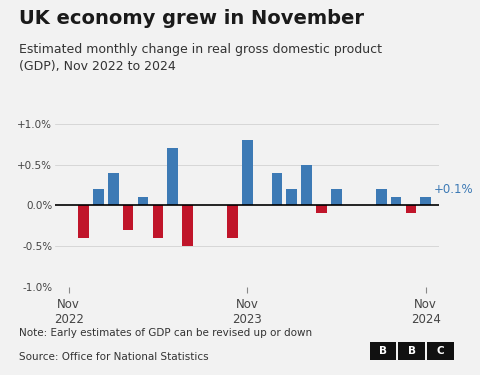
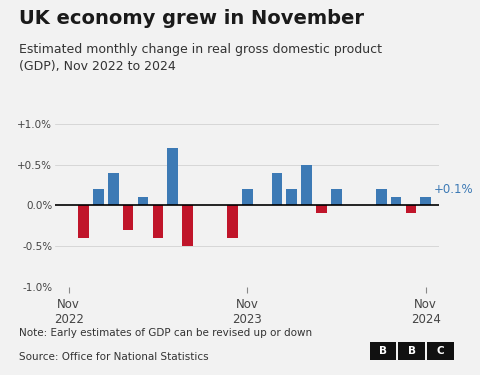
Nov 2023: 0.8% -> 0.2%
